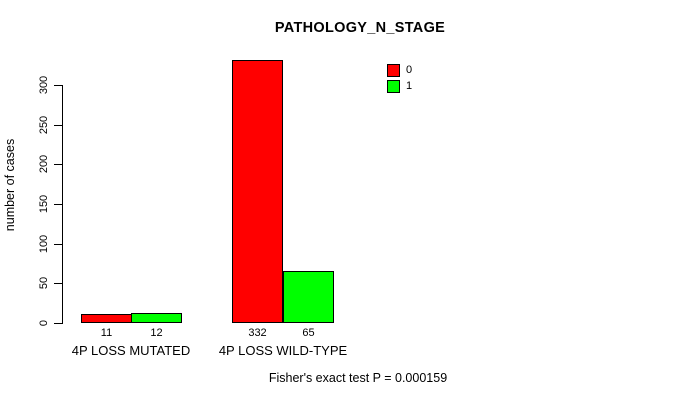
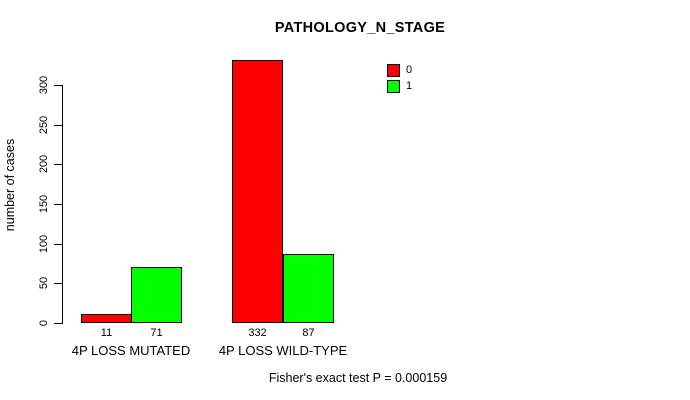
1/4P LOSS MUTATED: 12 -> 71
1/4P LOSS WILD-TYPE: 65 -> 87
